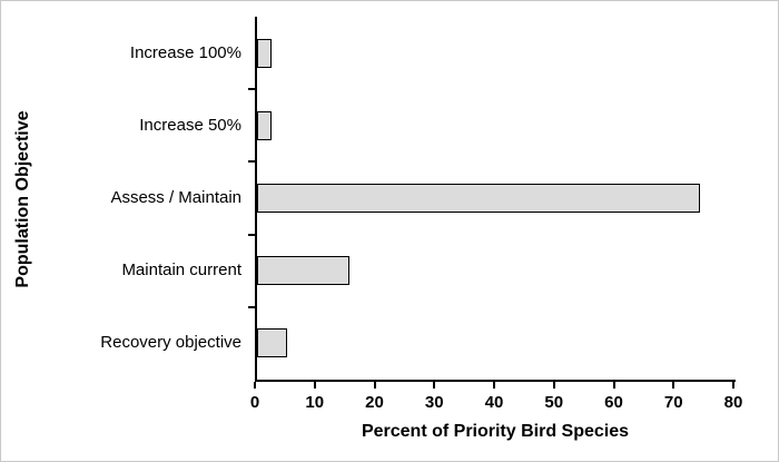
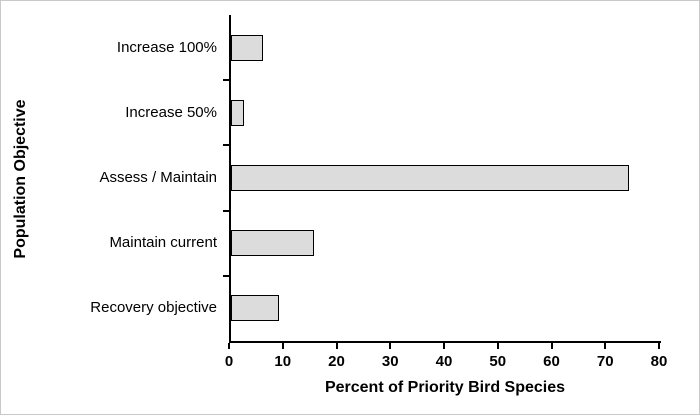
Increase 100%: 2 -> 6
Recovery objective: 5 -> 9
